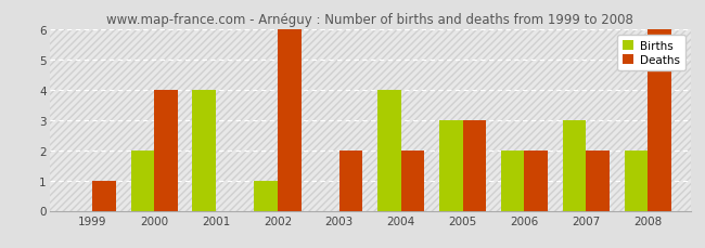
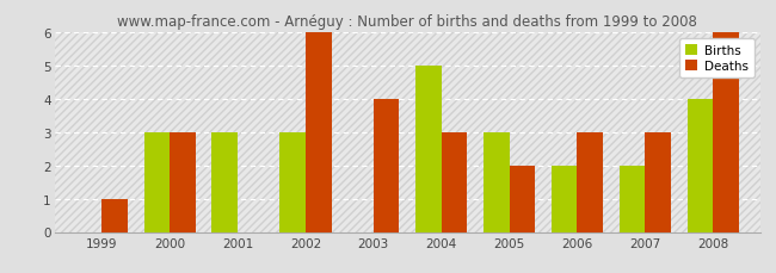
Births/2000: 2 -> 3
Deaths/2000: 4 -> 3
Births/2001: 4 -> 3
Births/2002: 1 -> 3
Deaths/2003: 2 -> 4
Births/2004: 4 -> 5
Deaths/2004: 2 -> 3
Deaths/2005: 3 -> 2
Deaths/2006: 2 -> 3
Births/2007: 3 -> 2
Deaths/2007: 2 -> 3
Births/2008: 2 -> 4
